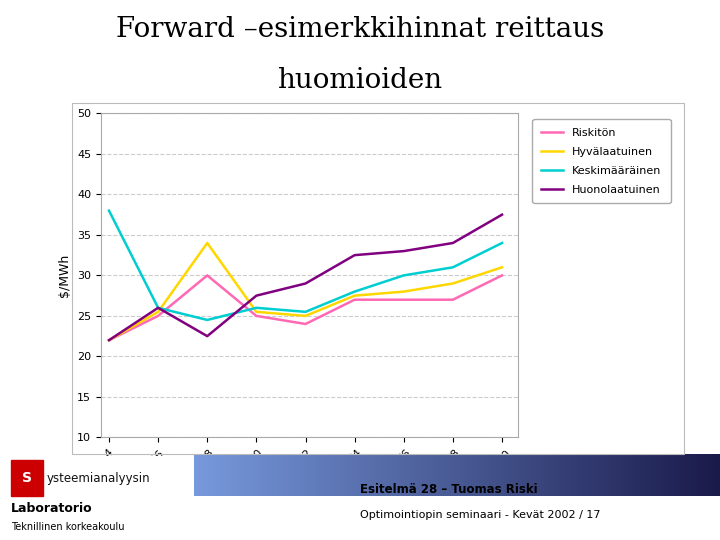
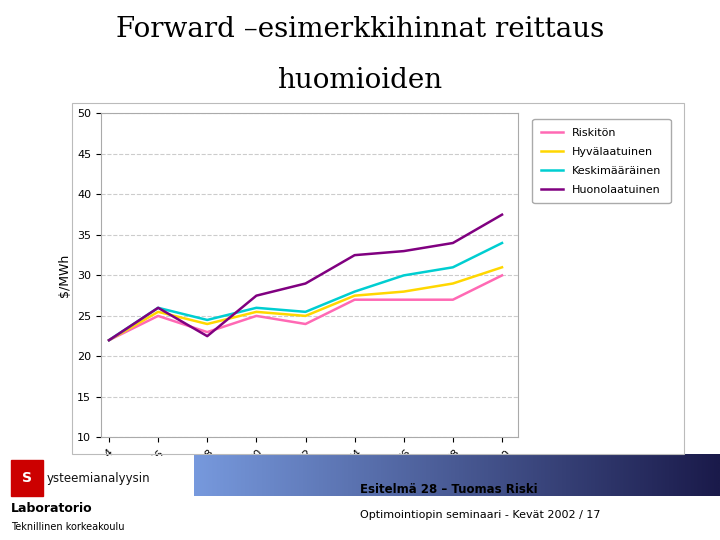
Keskimääräinen/4: 38.0 -> 22.0
Riskitön/28: 30 -> 23
Hyvälaatuinen/28: 34.0 -> 24.0
